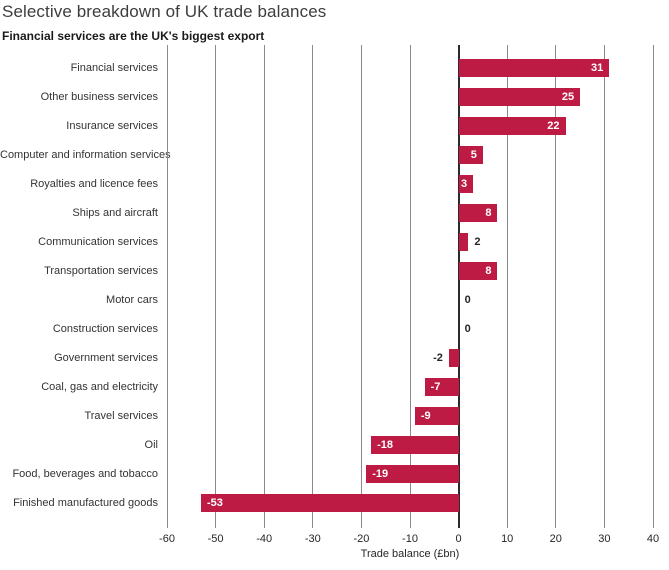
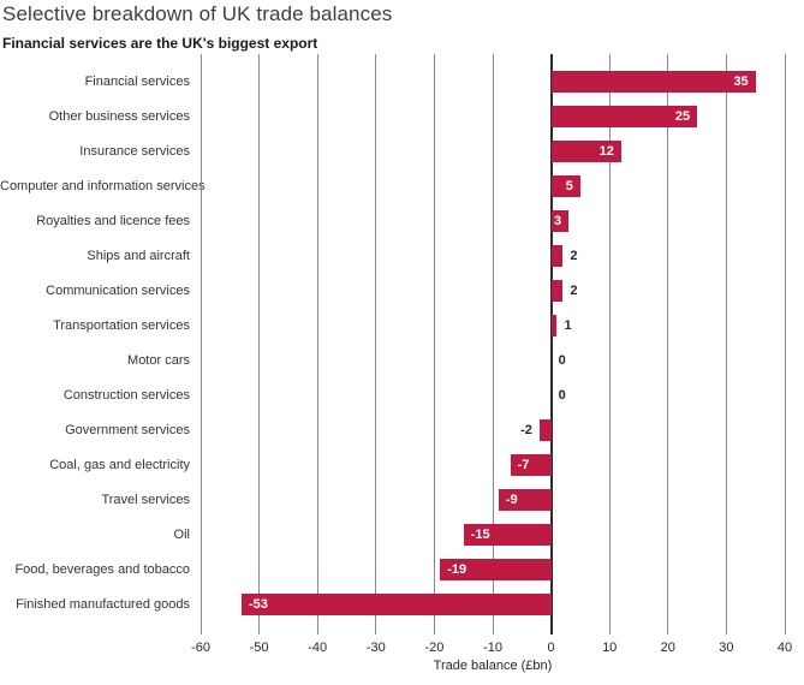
Financial services: 31 -> 35
Insurance services: 22 -> 12
Ships and aircraft: 8 -> 2
Transportation services: 8 -> 1
Oil: -18 -> -15
